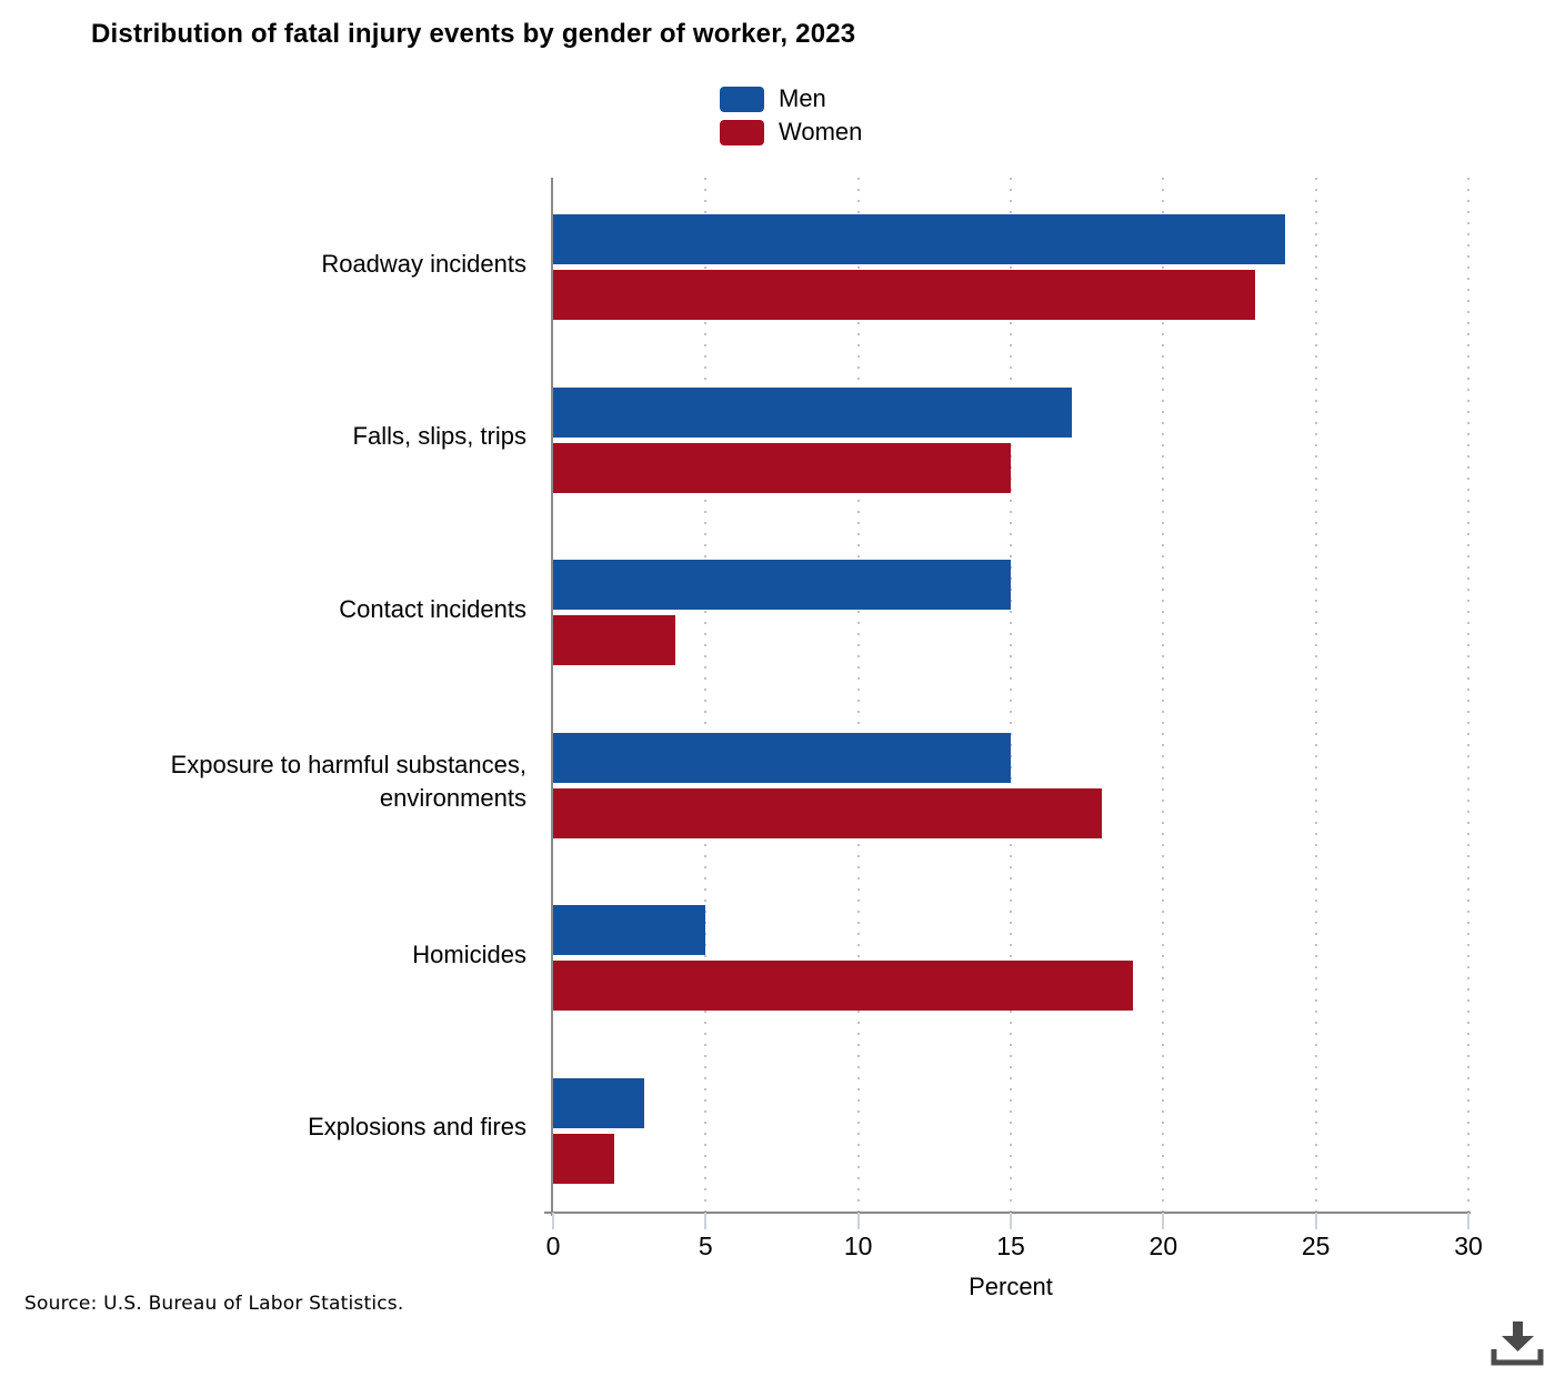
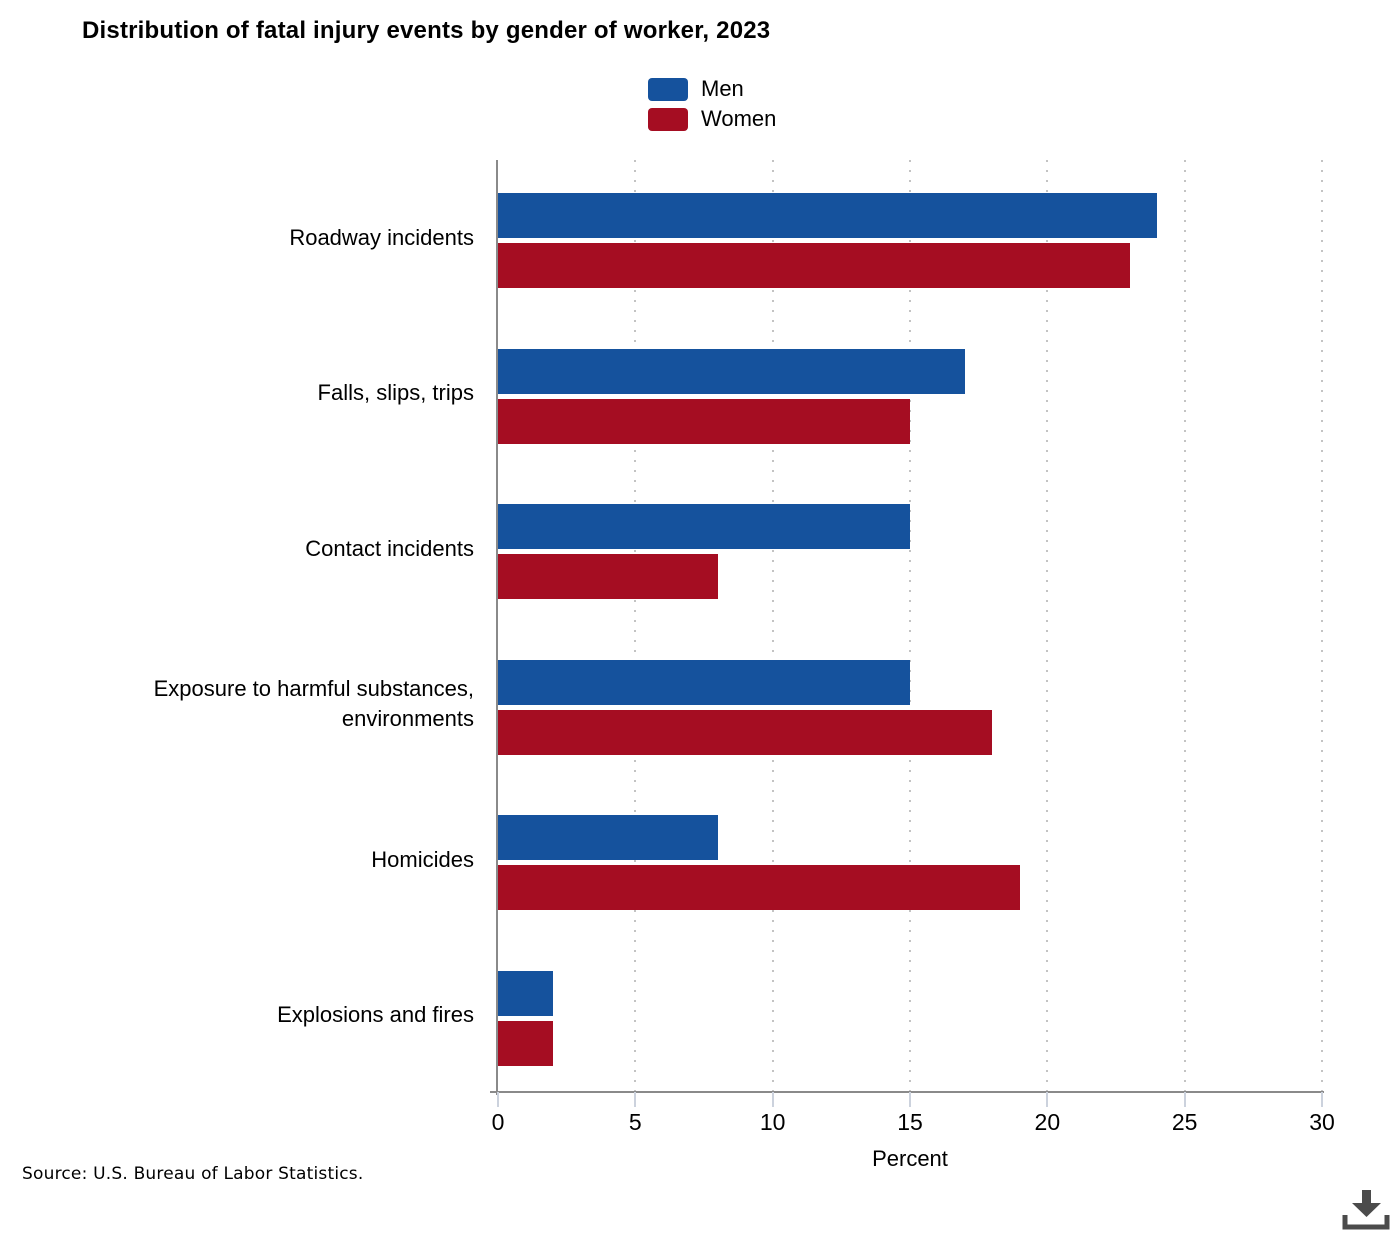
Women/Contact incidents: 4 -> 8
Men/Homicides: 5 -> 8
Men/Explosions and fires: 3 -> 2
